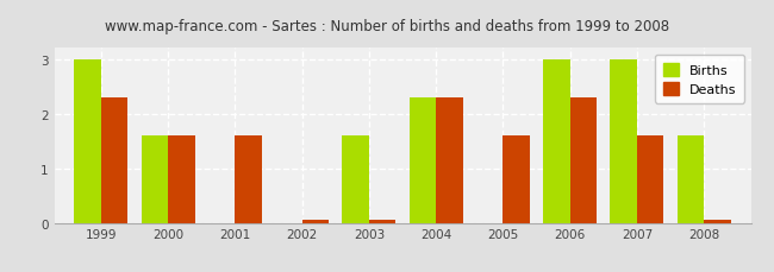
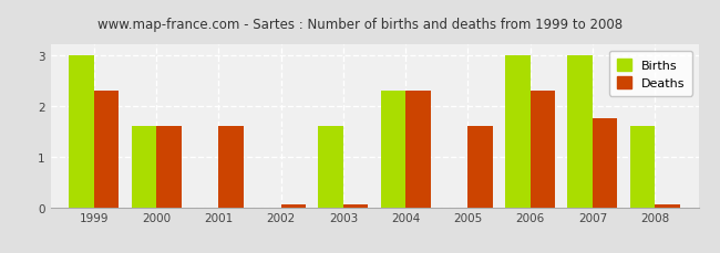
Deaths/2007: 1.60 -> 1.75
